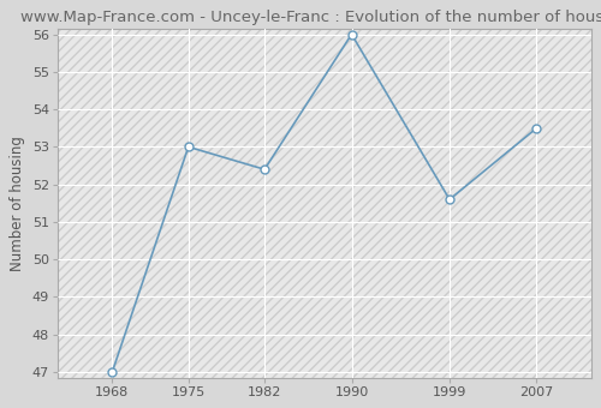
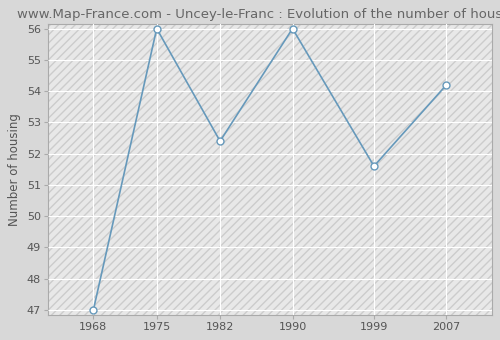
1975: 53.0 -> 56.0
2007: 53.5 -> 54.2
